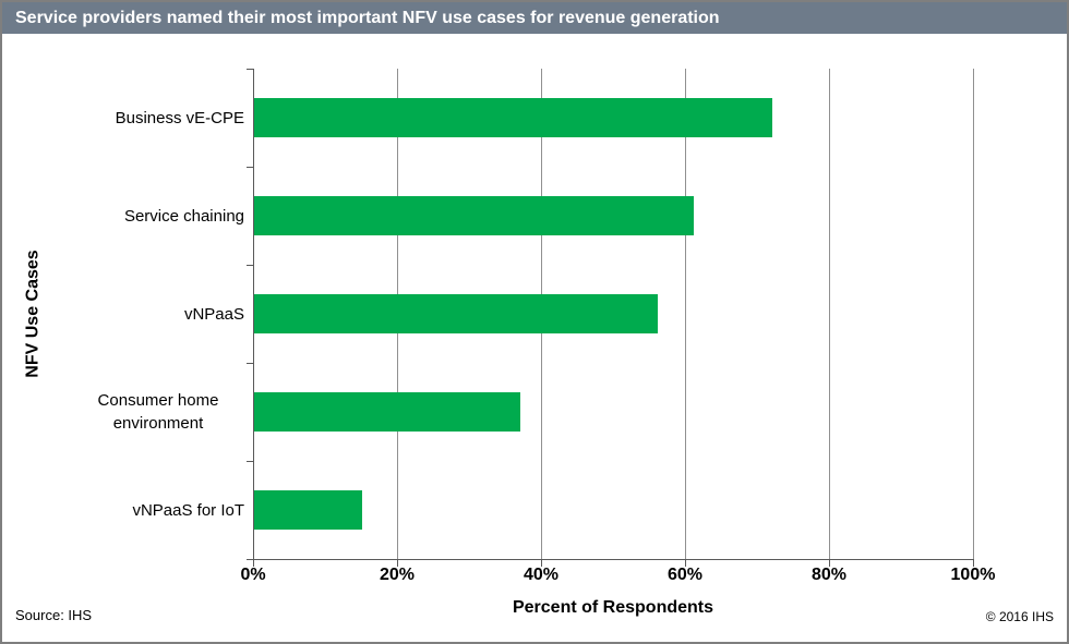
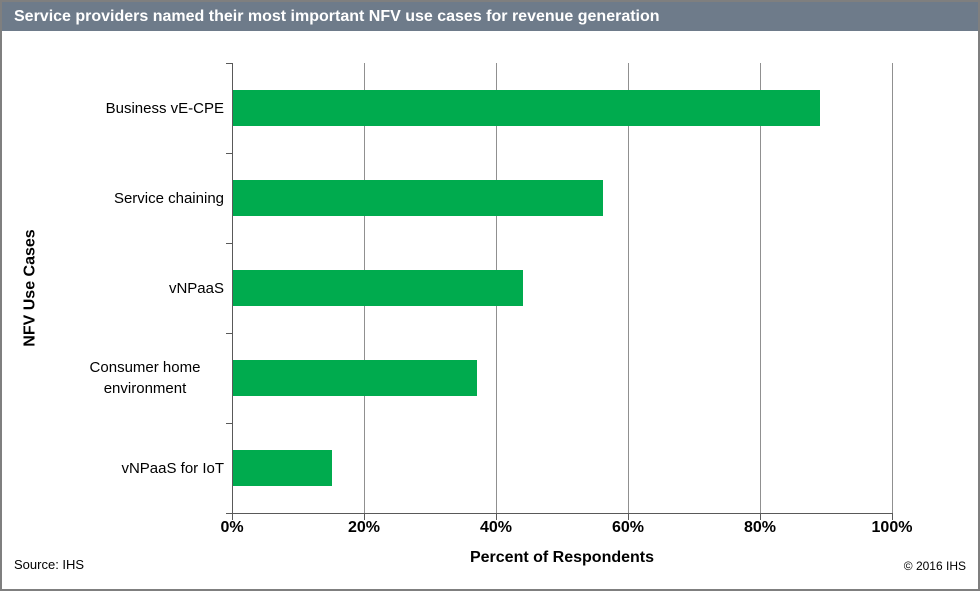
Business vE-CPE: 72% -> 89%
Service chaining: 61% -> 56%
vNPaaS: 56% -> 44%
